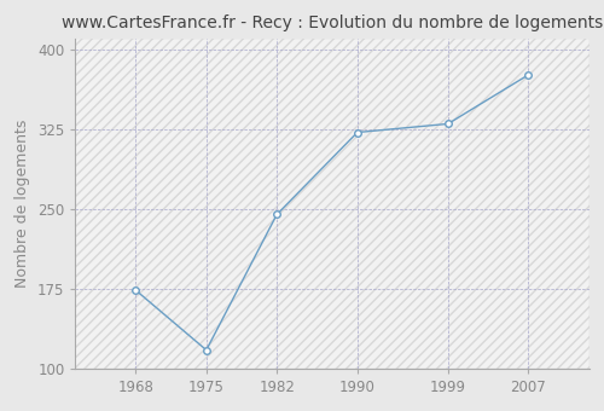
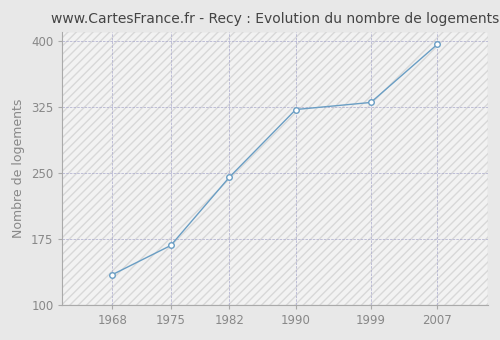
1968: 174 -> 135
1975: 118 -> 168
2007: 376 -> 396
